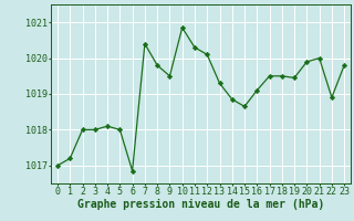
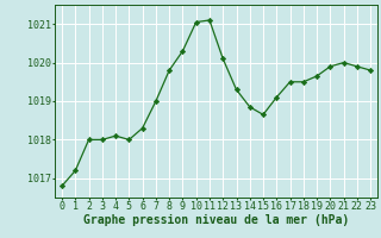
0: 1017.00 -> 1016.80
6: 1016.85 -> 1018.30
7: 1020.40 -> 1019.00
9: 1019.50 -> 1020.30
10: 1020.85 -> 1021.05
11: 1020.30 -> 1021.10
19: 1019.45 -> 1019.65
22: 1018.90 -> 1019.90
